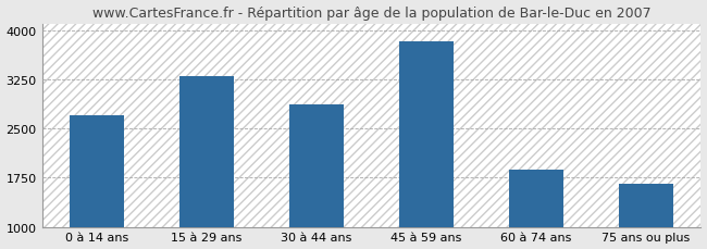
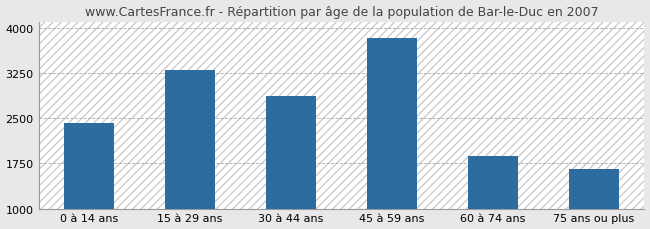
0 à 14 ans: 2700 -> 2420
